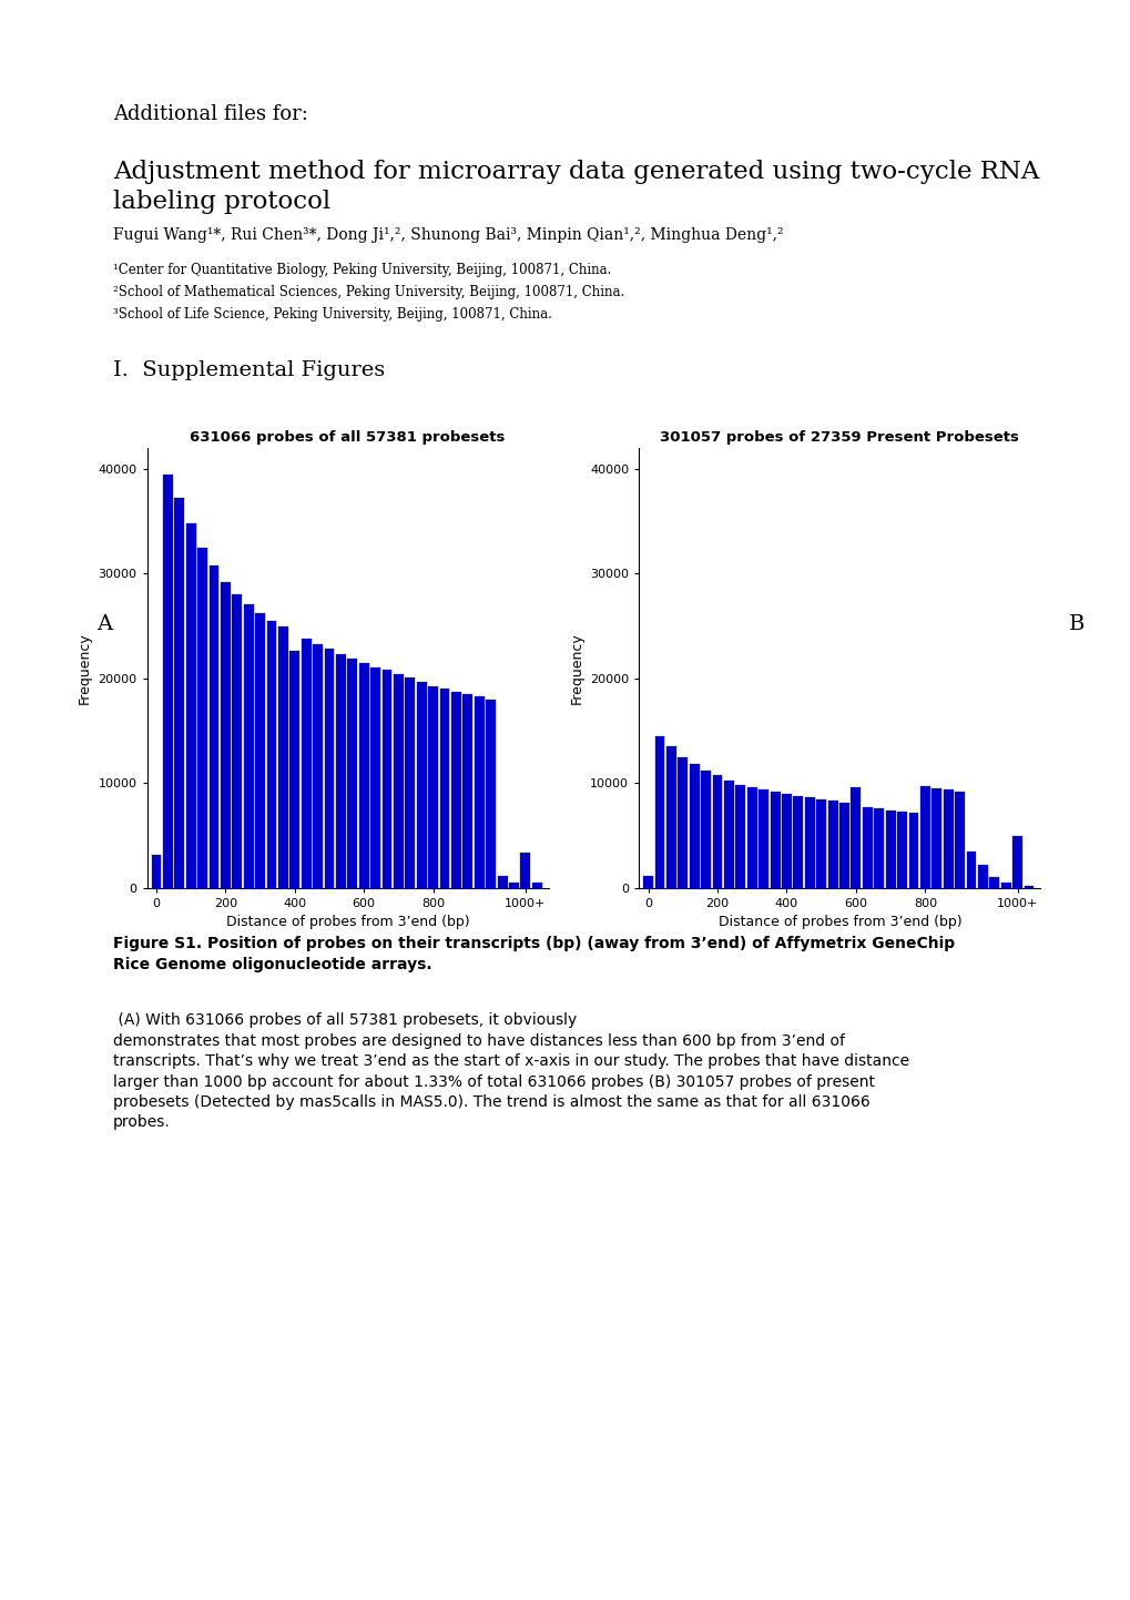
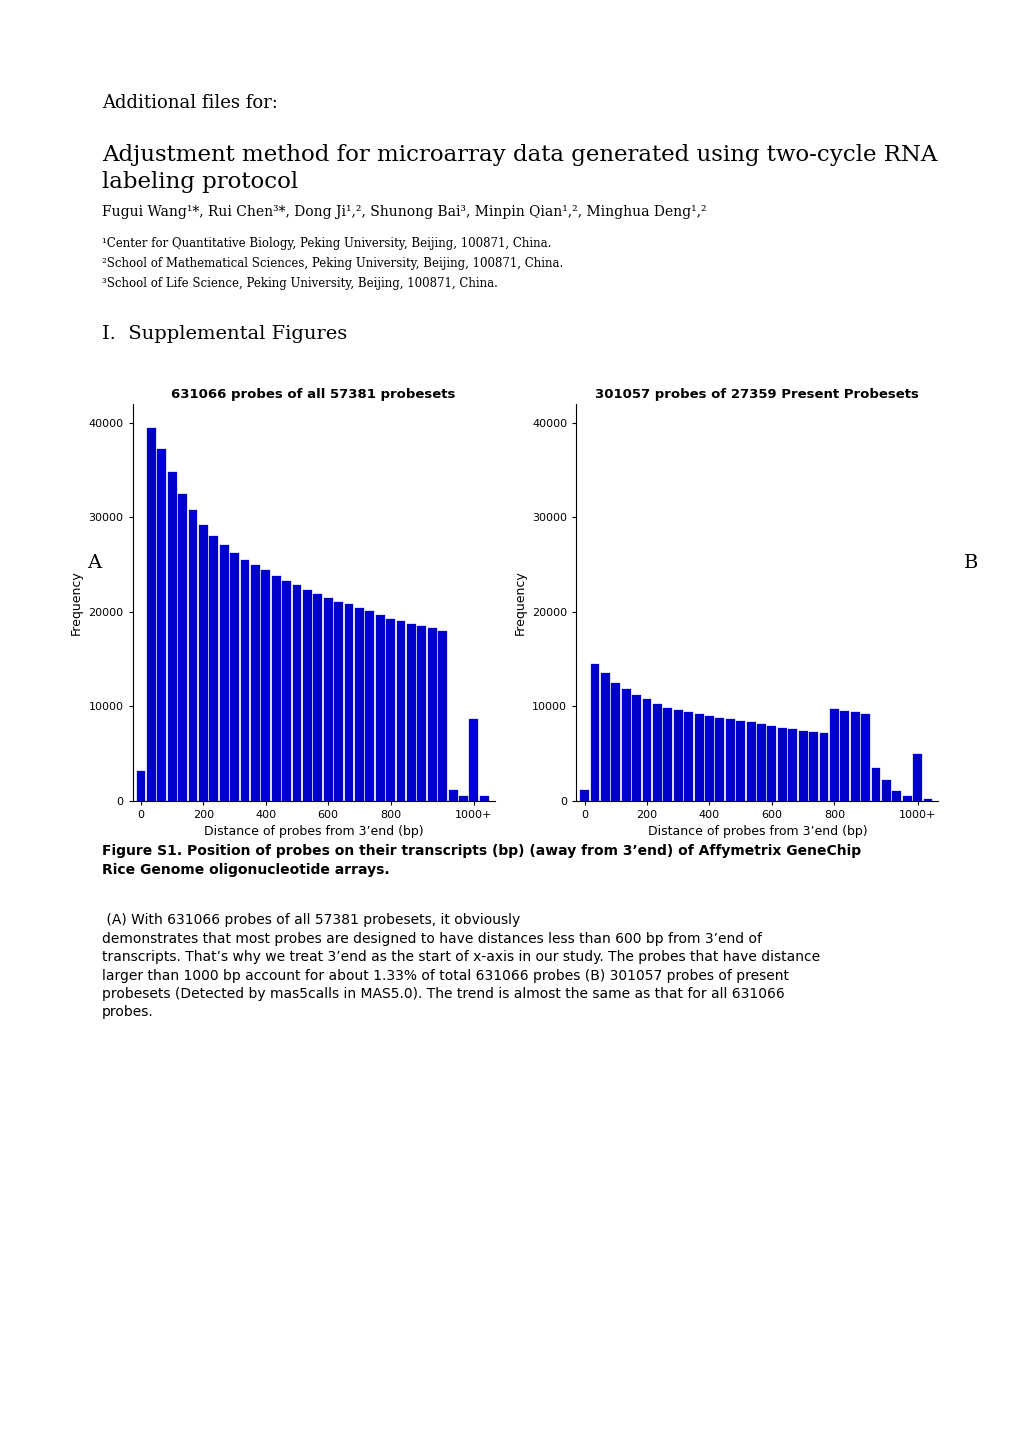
631066 probes of all 57381 probesets/400: 22600 -> 24400
631066 probes of all 57381 probesets/1000+: 3400 -> 8700
301057 probes of 27359 Present Probesets/600: 9600 -> 7900
